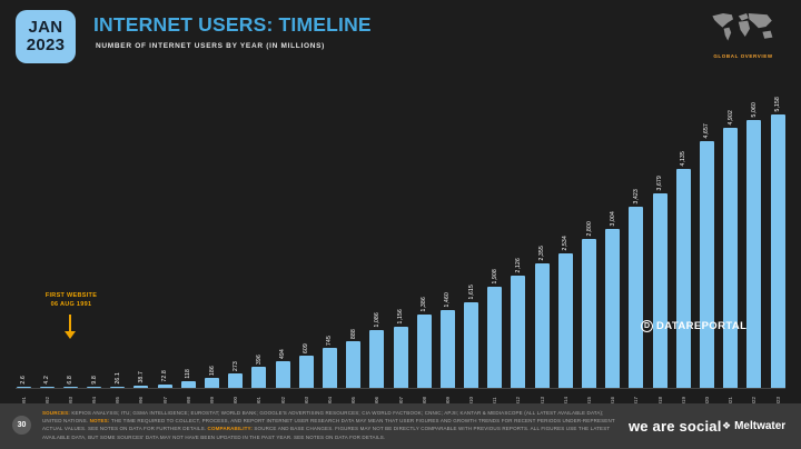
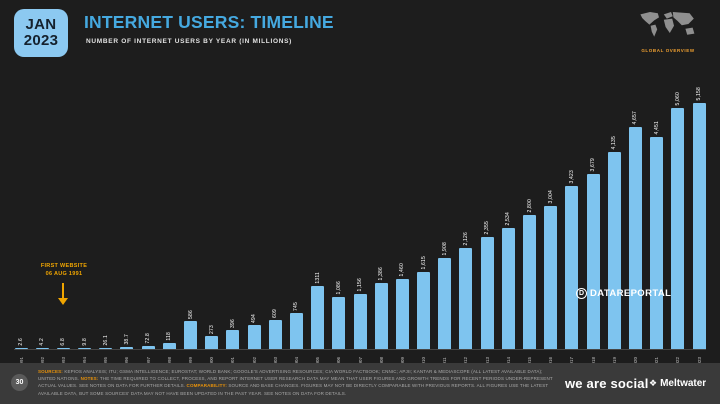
1999: 186 -> 586
2005: 888 -> 1311
2021: 4,902 -> 4,451
